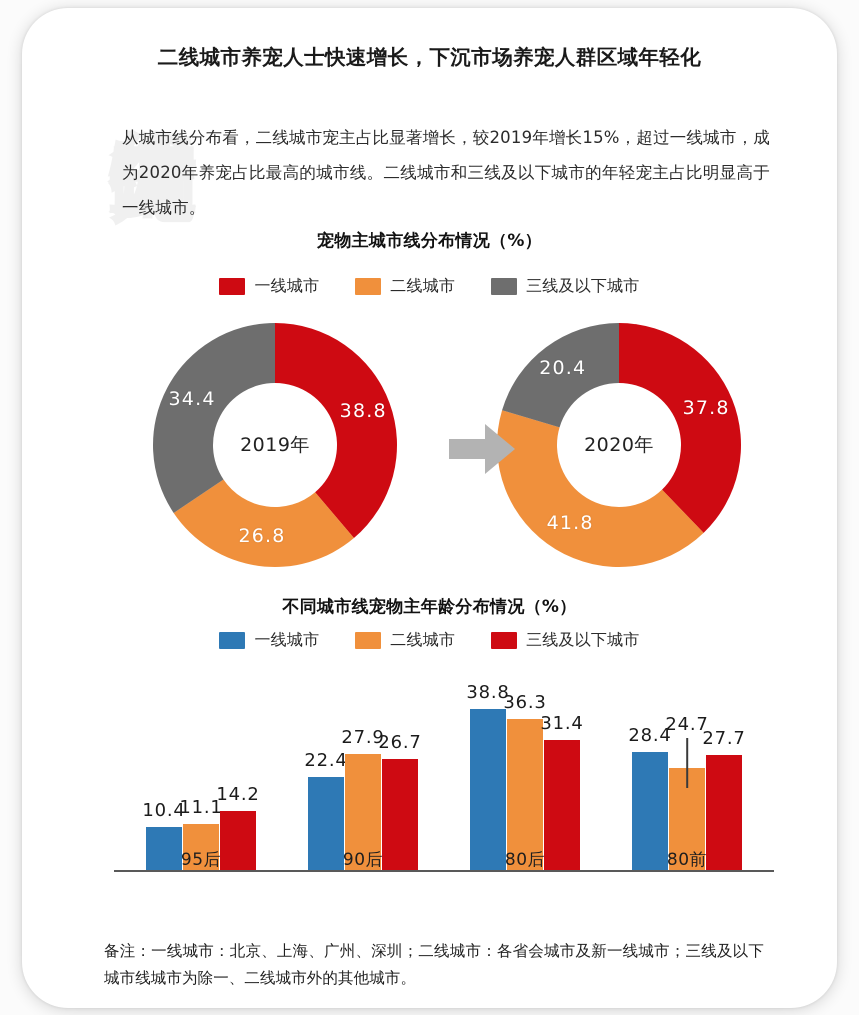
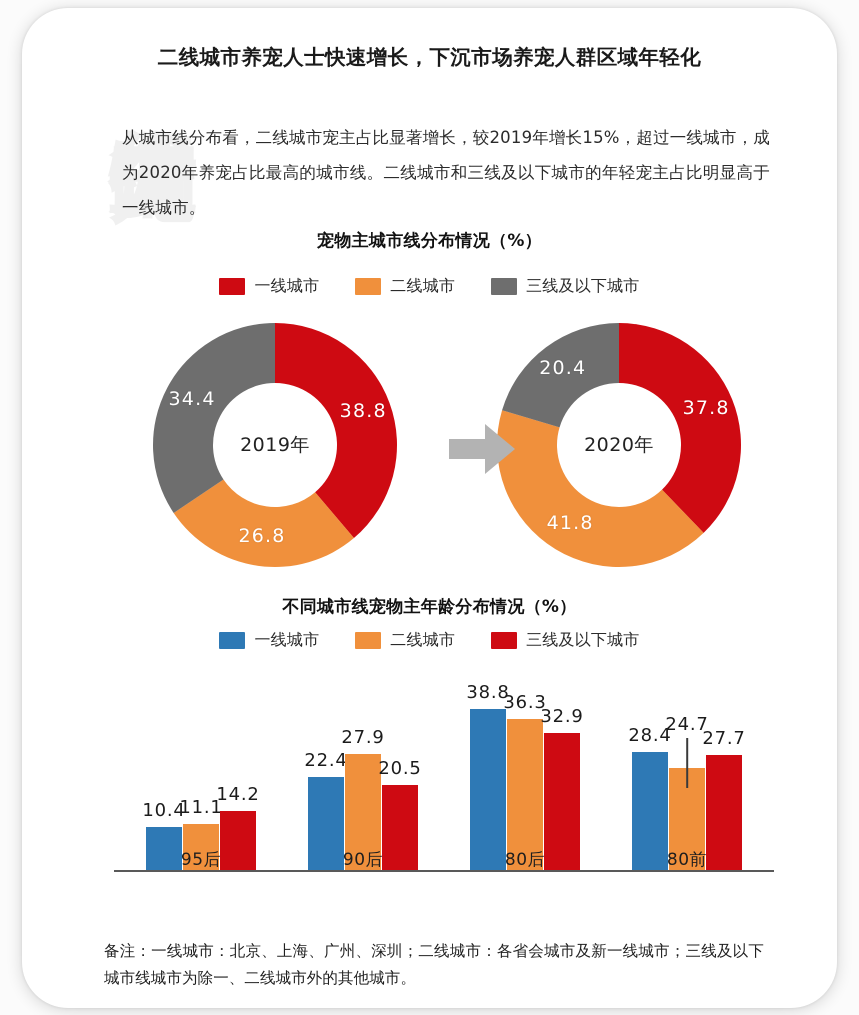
不同城市线宠物主年龄分布情况（%）/三线及以下城市/90后: 26.7 -> 20.5
不同城市线宠物主年龄分布情况（%）/三线及以下城市/80后: 31.4 -> 32.9
